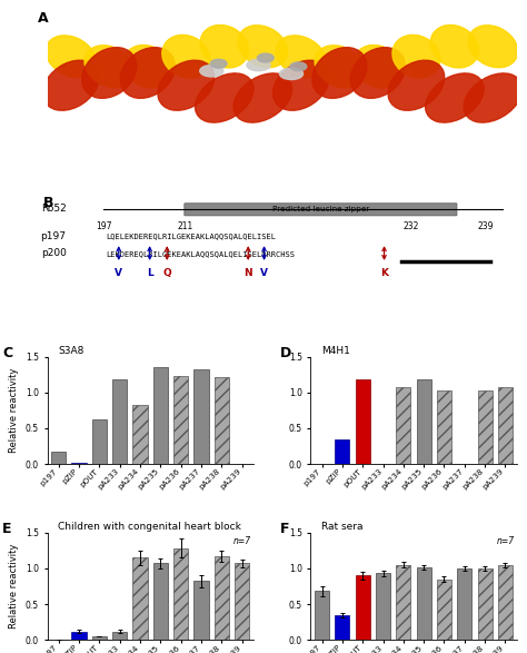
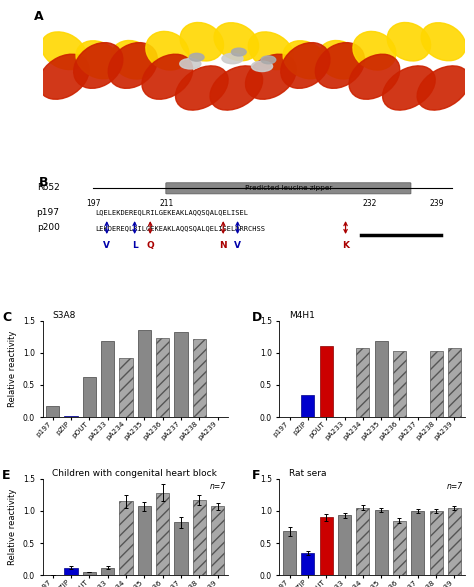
S3A8/pA234: 0.82 -> 0.92
M4H1/pOUT: 1.18 -> 1.10
